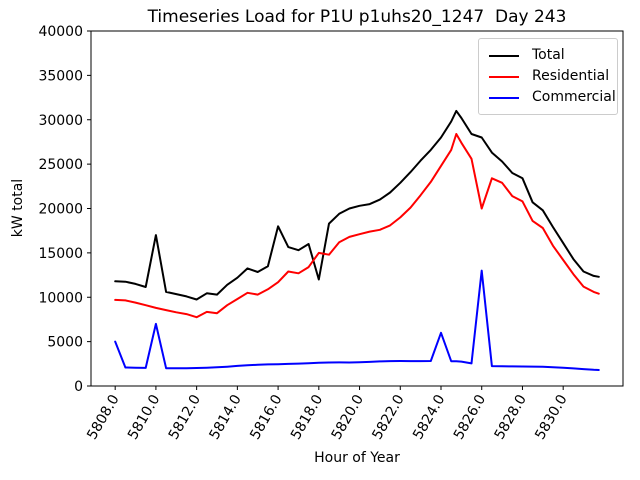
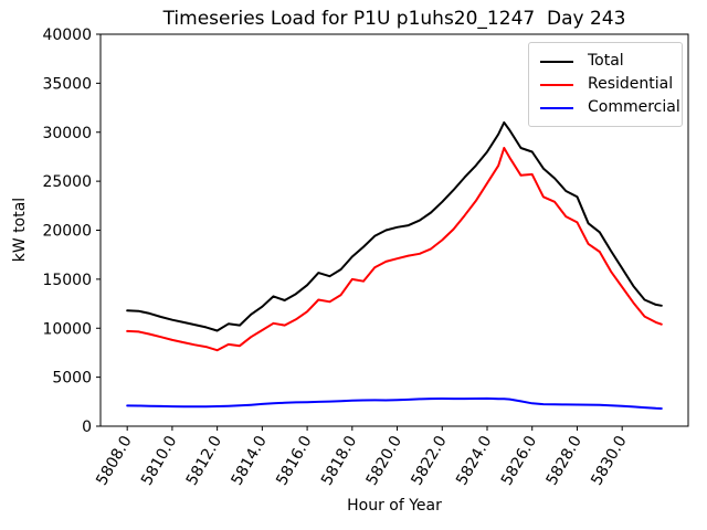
Commercial/5808.0: 5000 -> 2000
Total/5810.0: 17000 -> 11000
Commercial/5810.0: 7000 -> 2000
Total/5816.0: 18000 -> 14000
Total/5818.0: 12000 -> 17000
Commercial/5824.0: 6000 -> 3000
Residential/5826.0: 20000 -> 26000
Commercial/5826.0: 13000 -> 2000
